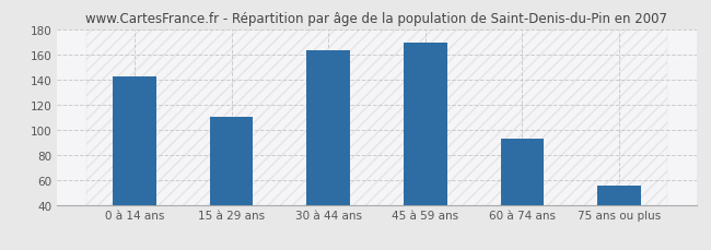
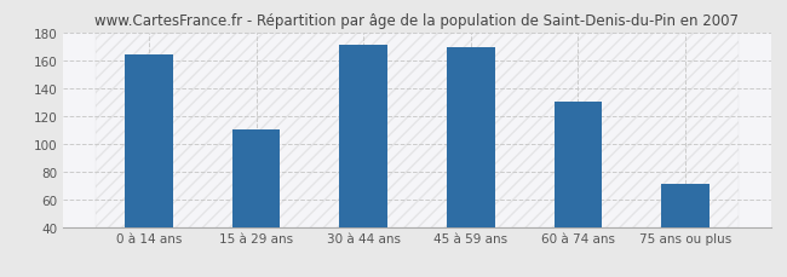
0 à 14 ans: 142 -> 164
30 à 44 ans: 163 -> 171
60 à 74 ans: 93 -> 130
75 ans ou plus: 55 -> 71
